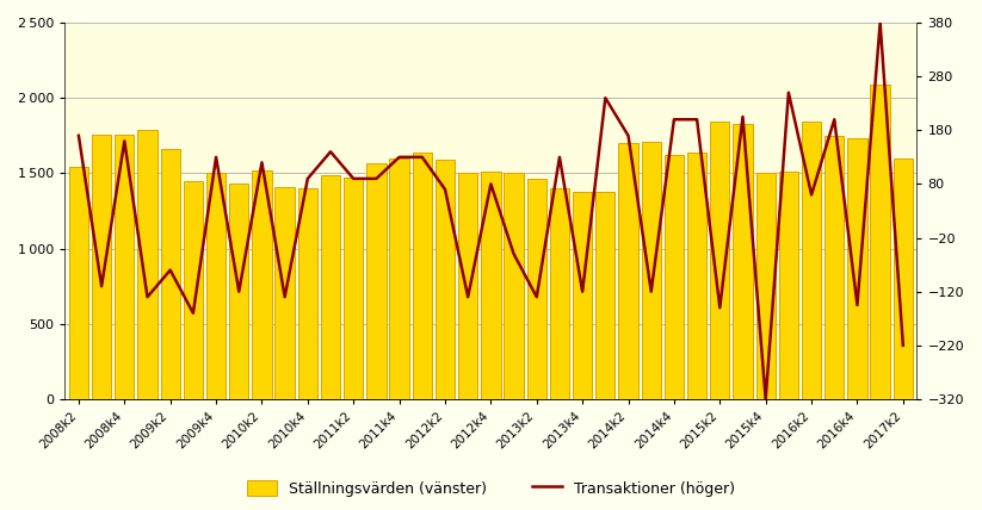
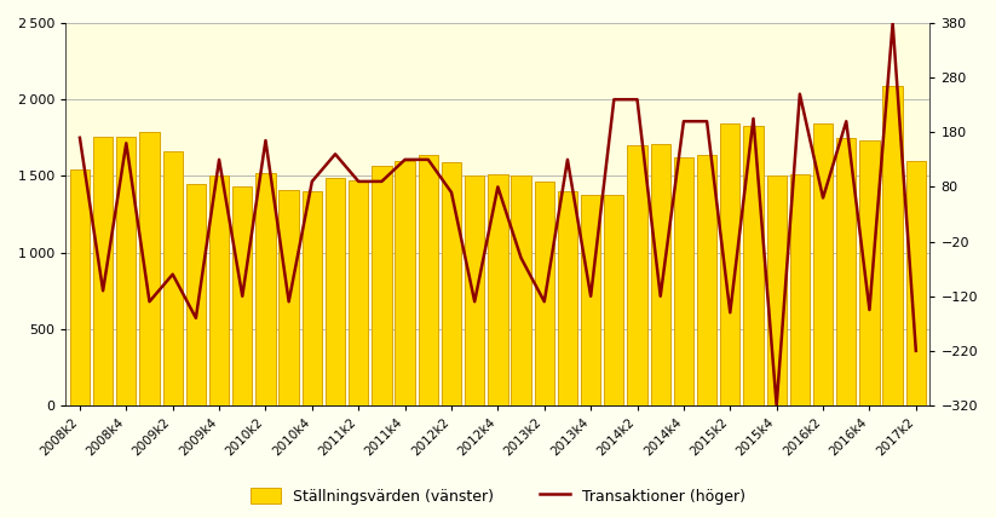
Transaktioner (höger)/2010k2: 120 -> 165
Transaktioner (höger)/2014k2: 170 -> 240
